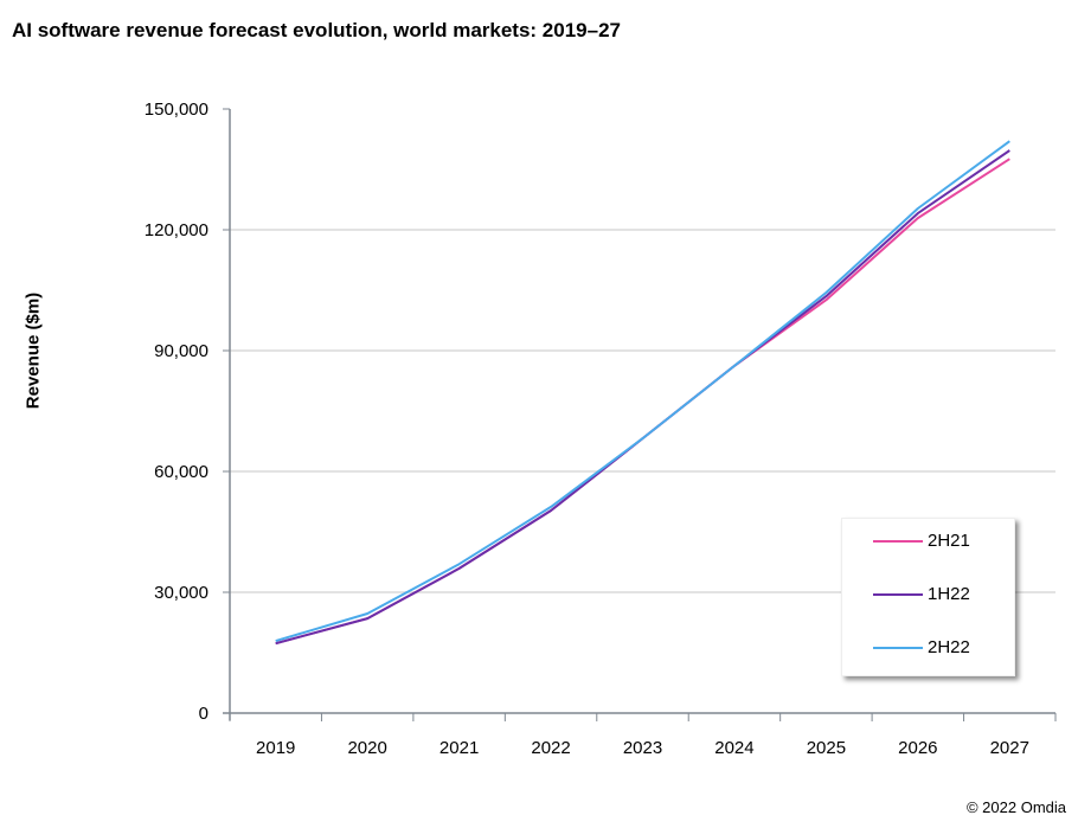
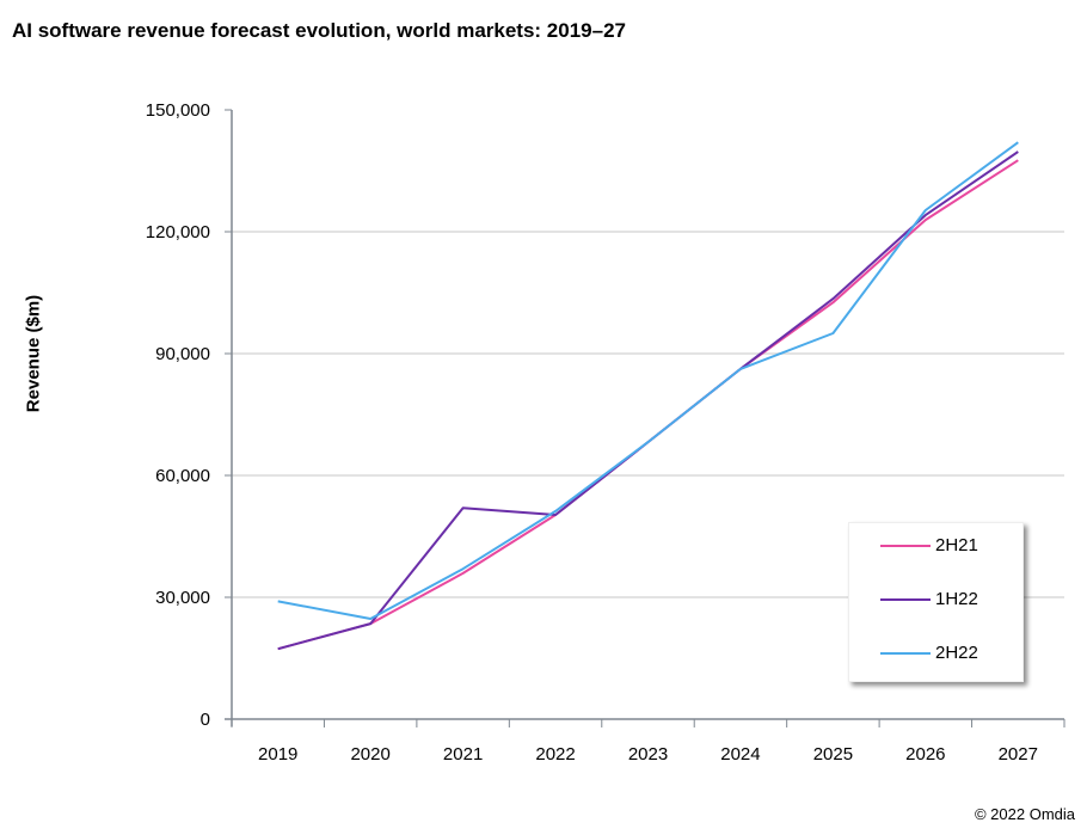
2H22/2019: 18000 -> 29000
1H22/2021: 36000 -> 52000
2H22/2025: 104000 -> 95000
